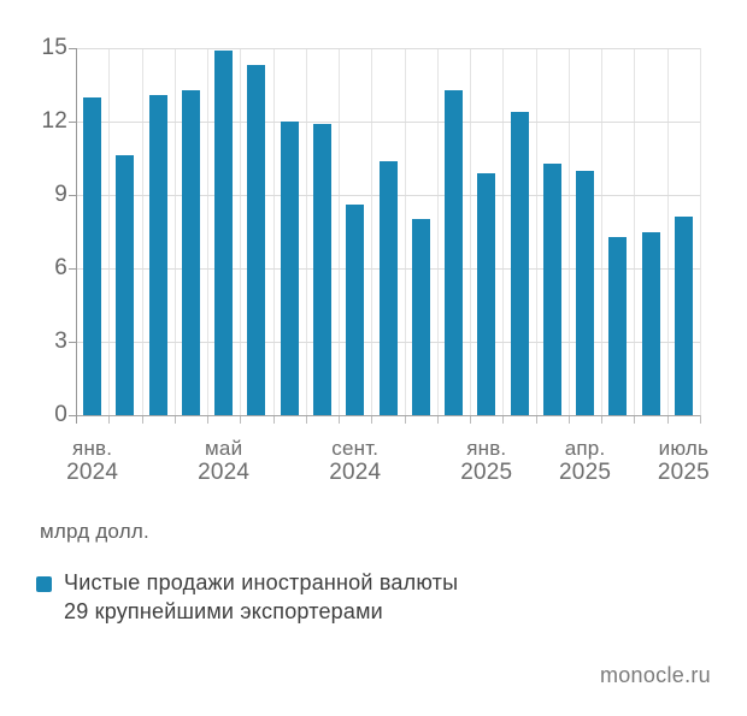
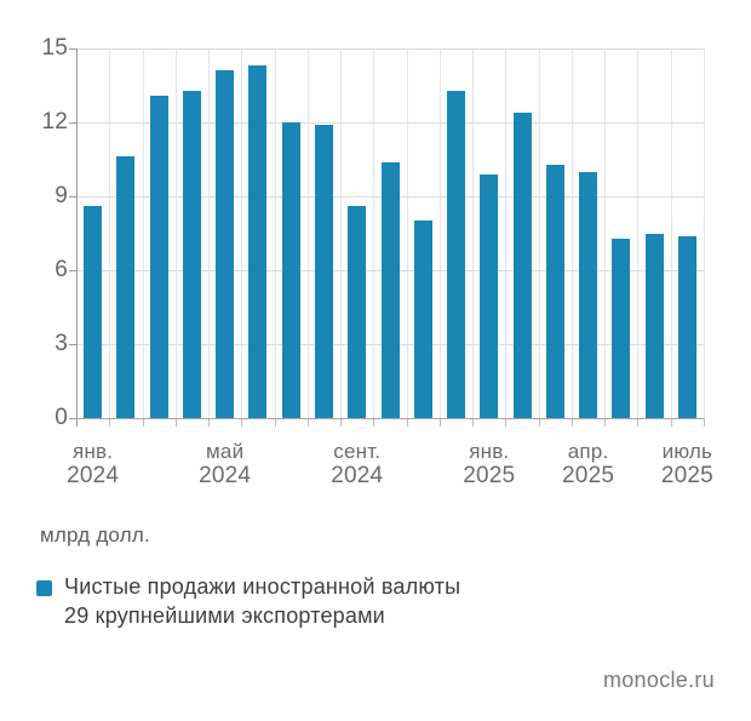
янв. 2024: 13.0 -> 8.6
май 2024: 14.9 -> 14.1
июль 2025: 8.1 -> 7.4
